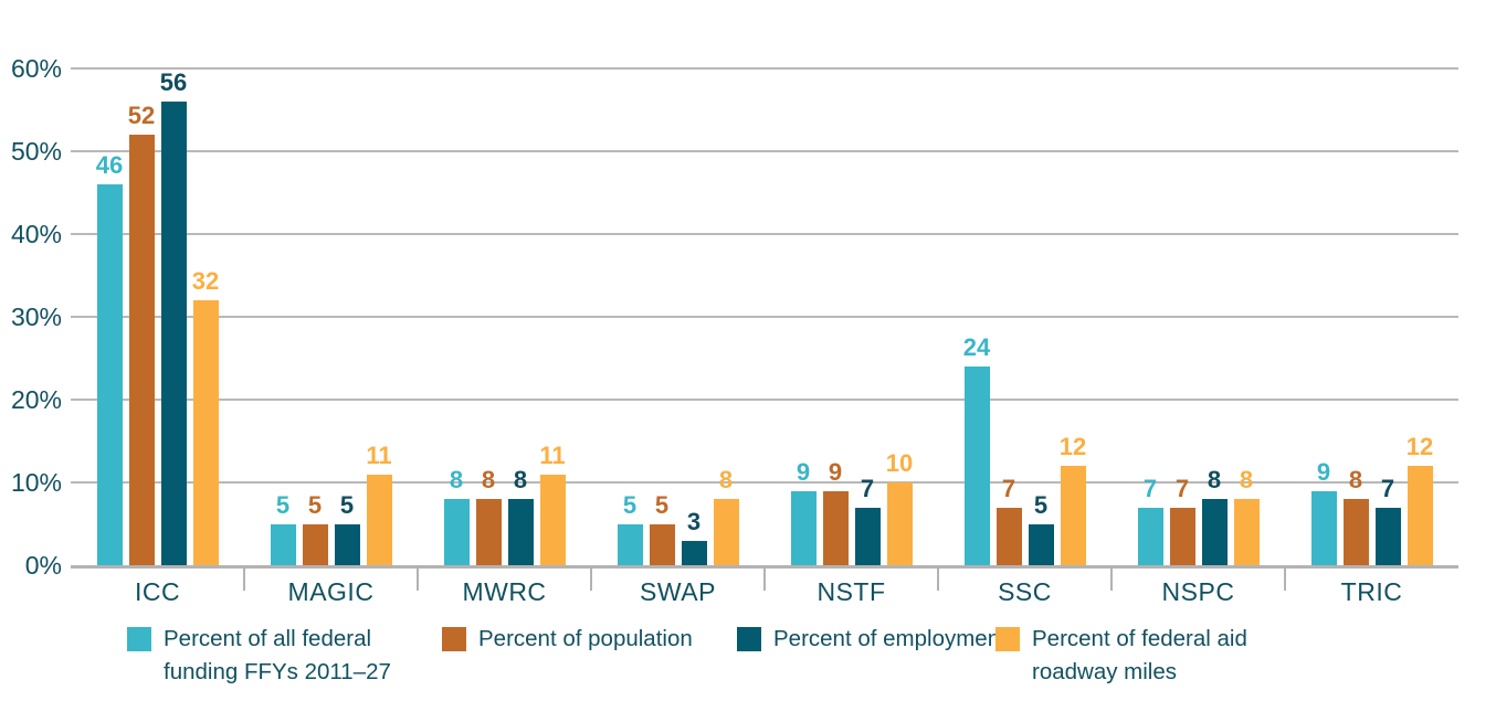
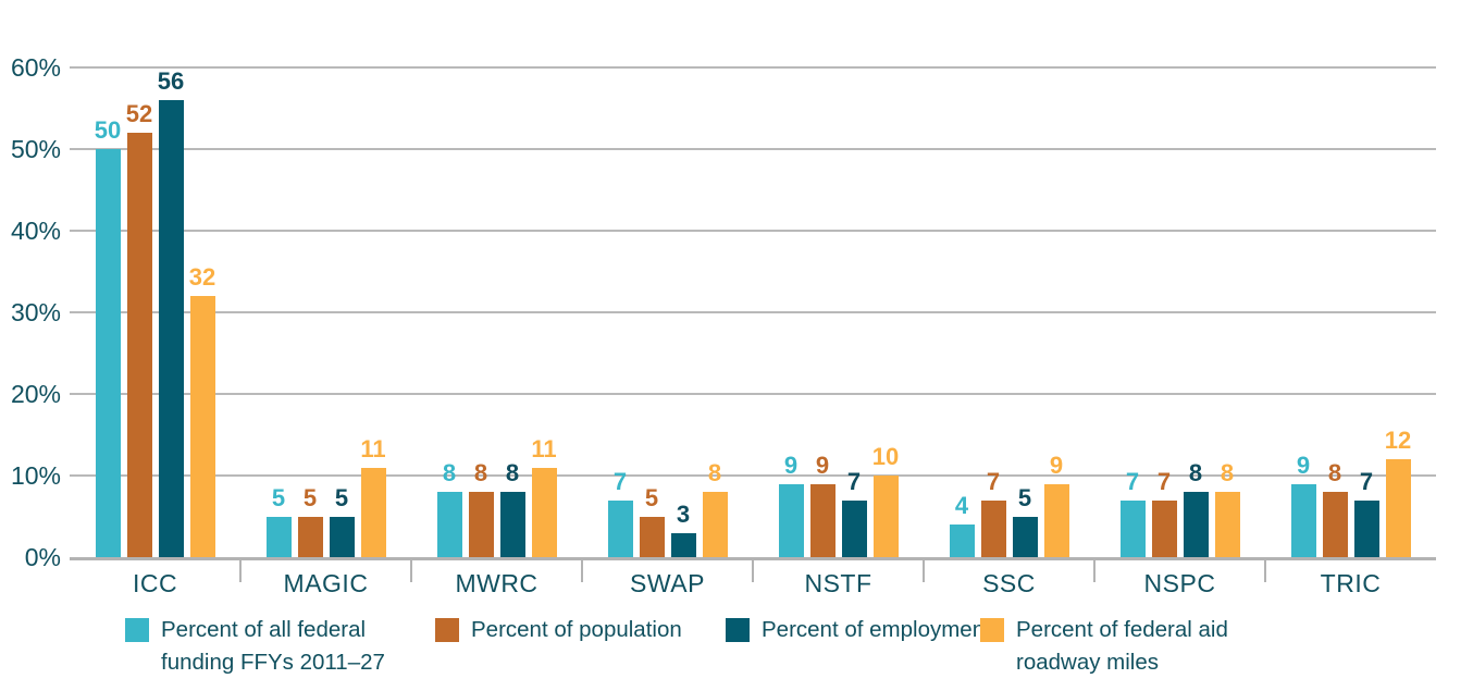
Percent of all federal funding FFYs 2011–27/ICC: 46 -> 50
Percent of all federal funding FFYs 2011–27/SWAP: 5 -> 7
Percent of all federal funding FFYs 2011–27/SSC: 24 -> 4
Percent of federal aid roadway miles/SSC: 12 -> 9
